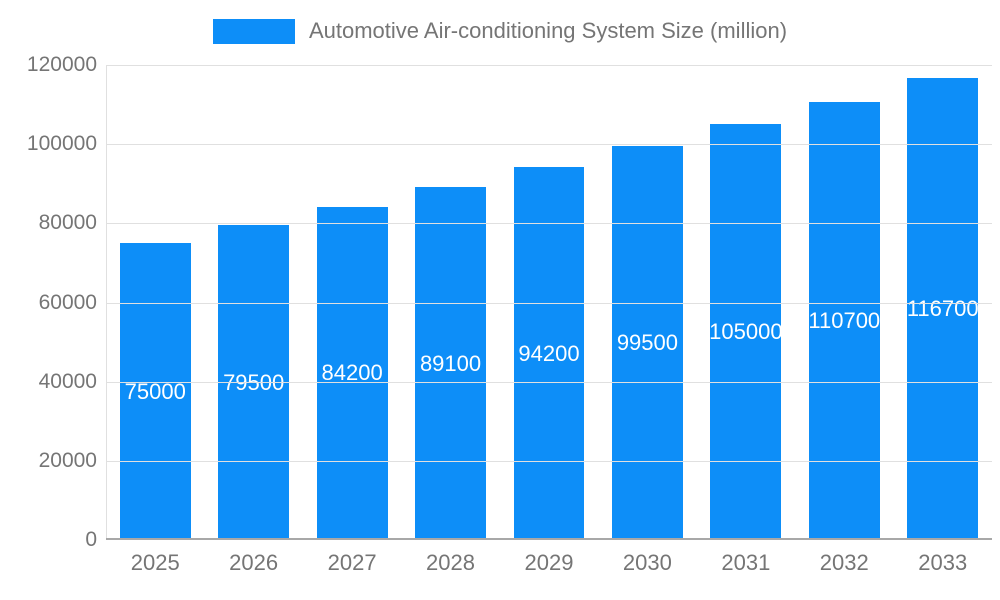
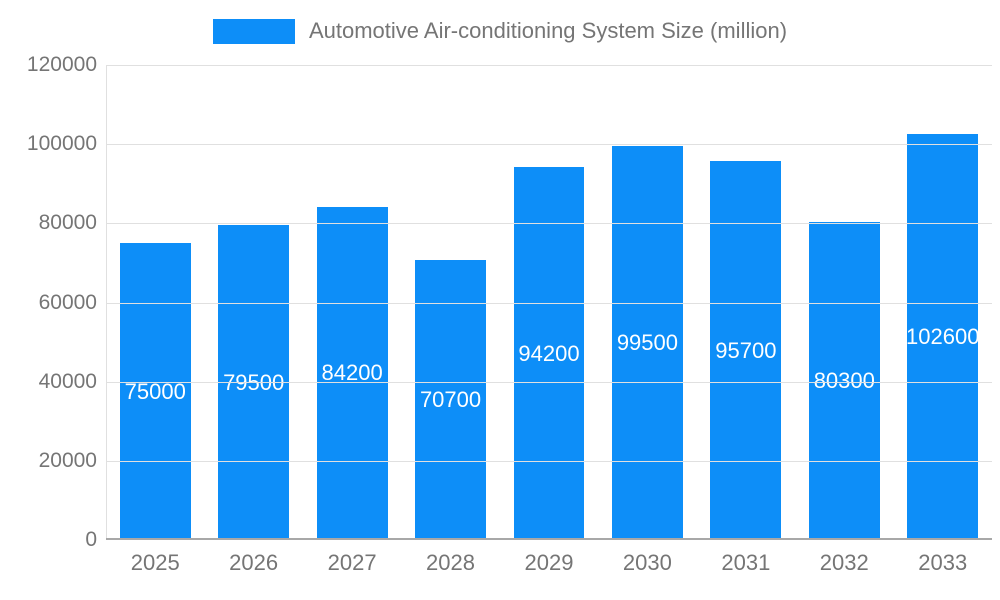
2028: 89100 -> 70700
2031: 105000 -> 95700
2032: 110700 -> 80300
2033: 116700 -> 102600
